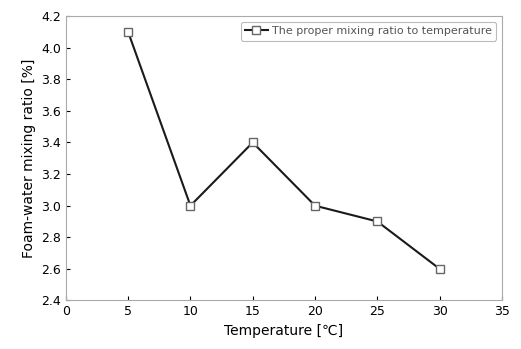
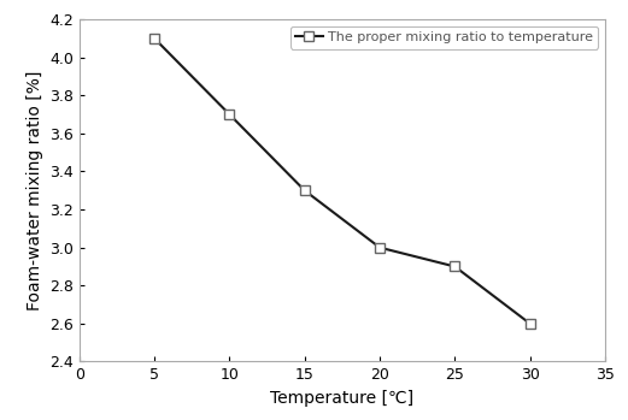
10: 3.0 -> 3.7
15: 3.4 -> 3.3
